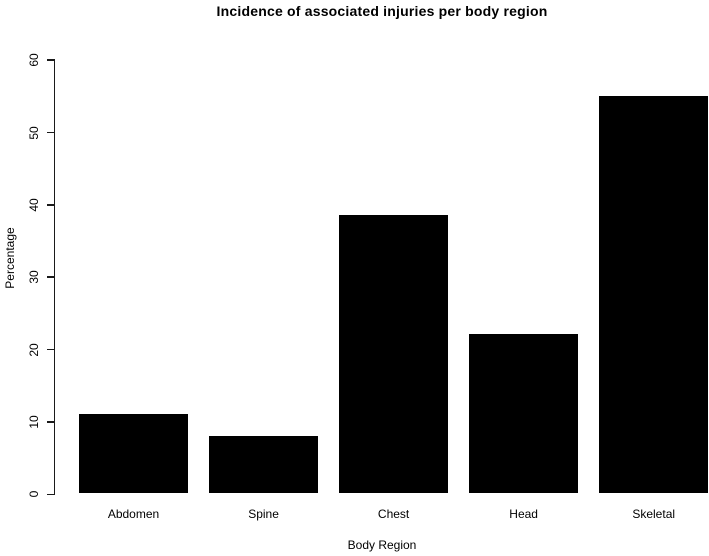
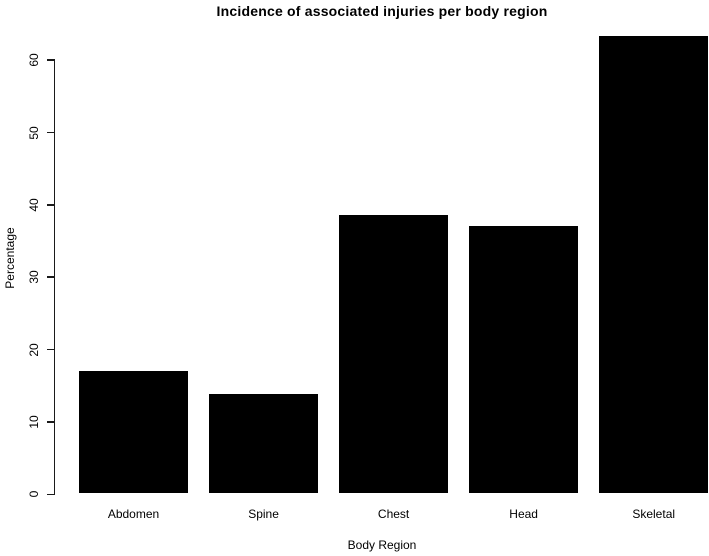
Abdomen: 11 -> 17
Spine: 8 -> 14
Head: 22 -> 37
Skeletal: 55 -> 63
